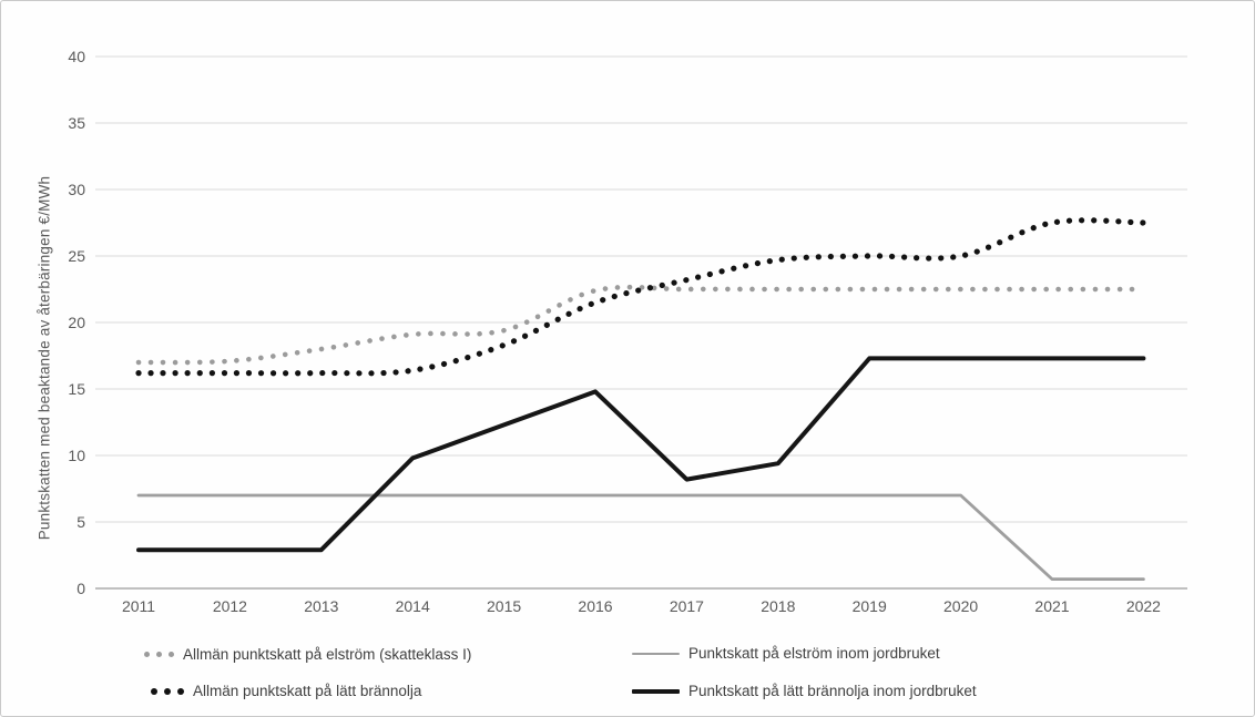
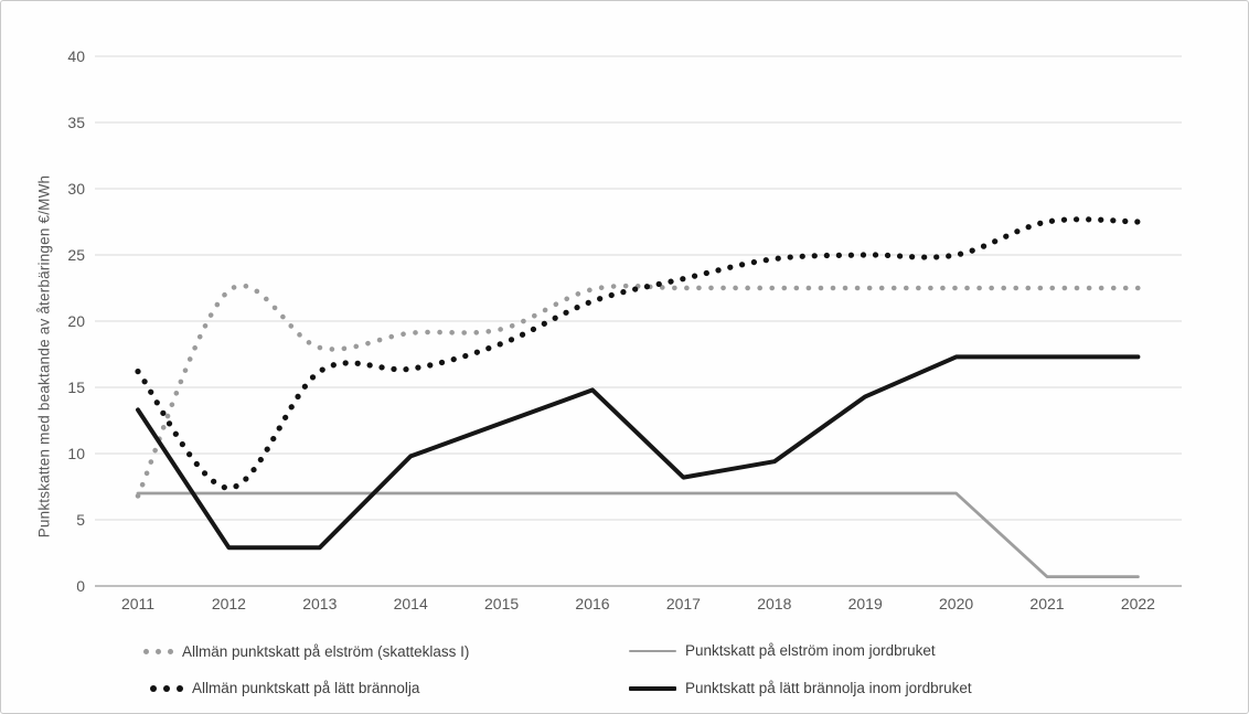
Allmän punktskatt på elström (skatteklass I)/2011: 17.0 -> 6.8
Punktskatt på lätt brännolja inom jordbruket/2011: 2.9 -> 13.3
Allmän punktskatt på elström (skatteklass I)/2012: 17.1 -> 22.3
Allmän punktskatt på lätt brännolja/2012: 16.2 -> 7.4
Punktskatt på lätt brännolja inom jordbruket/2019: 17.3 -> 14.3
